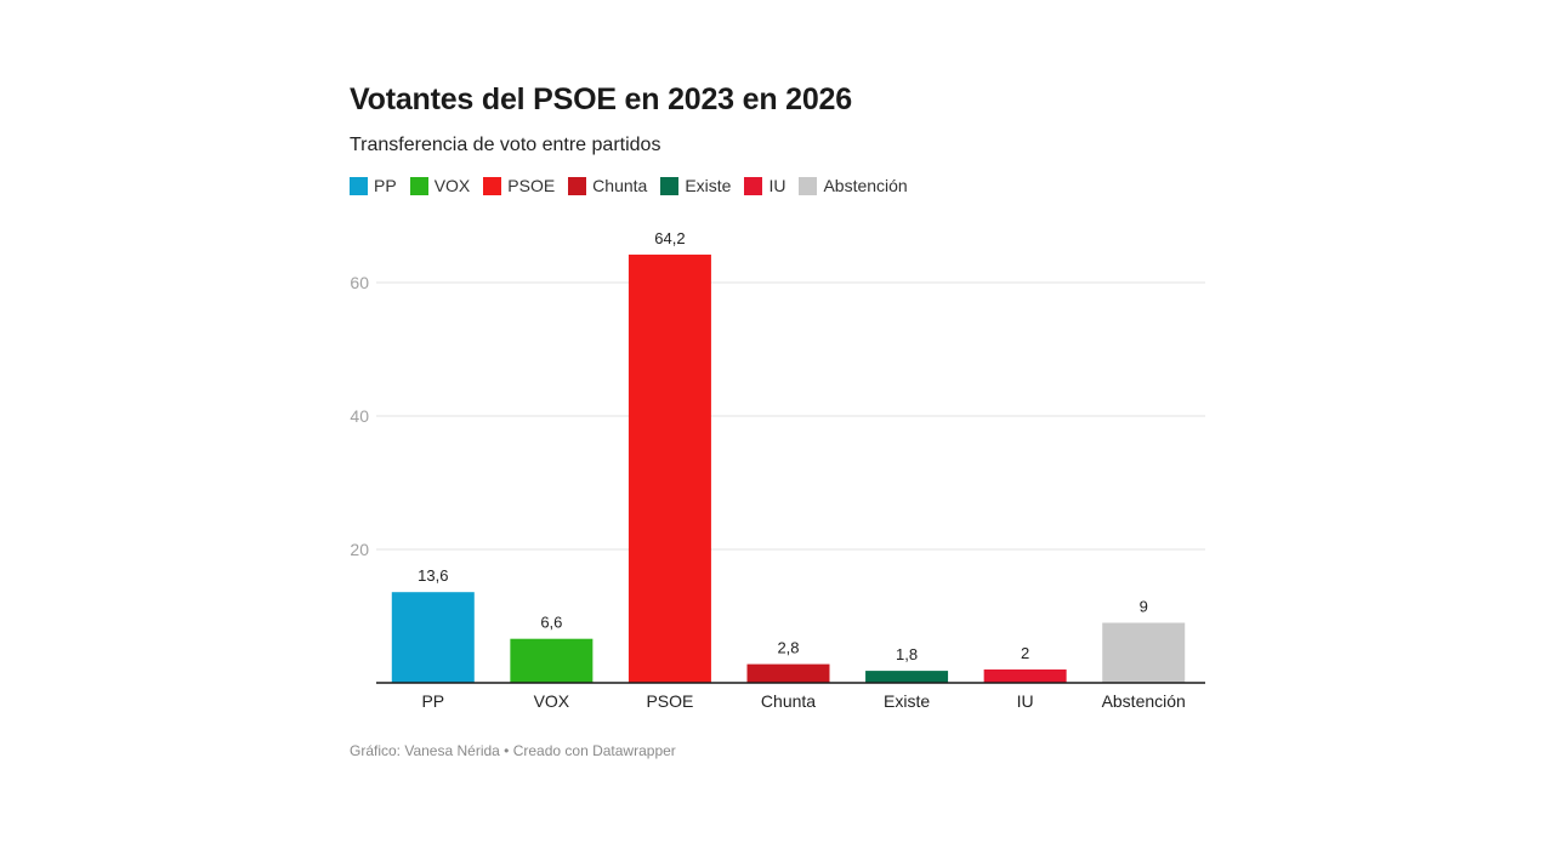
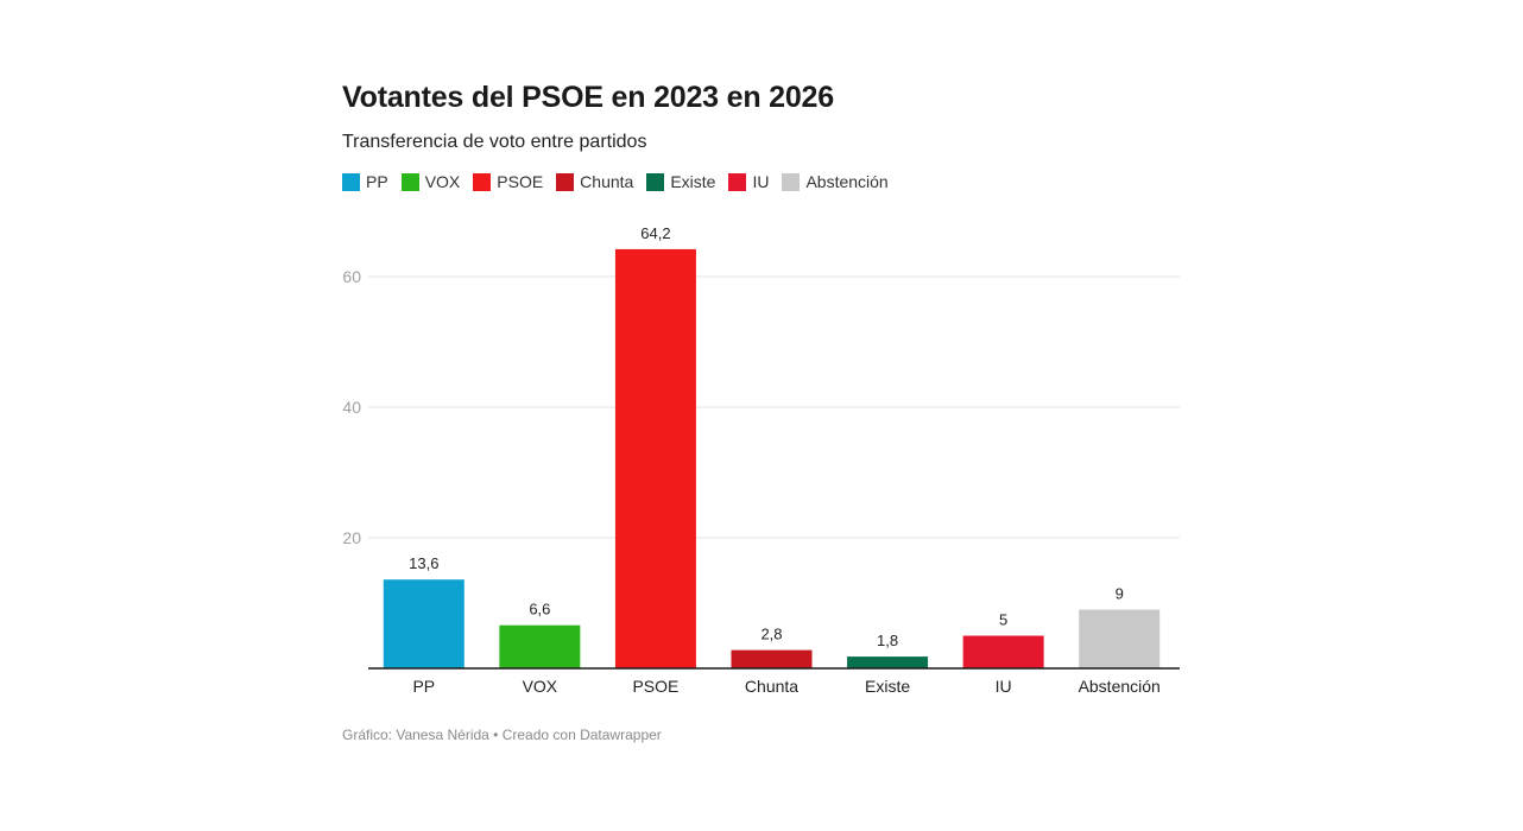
IU: 2 -> 5
